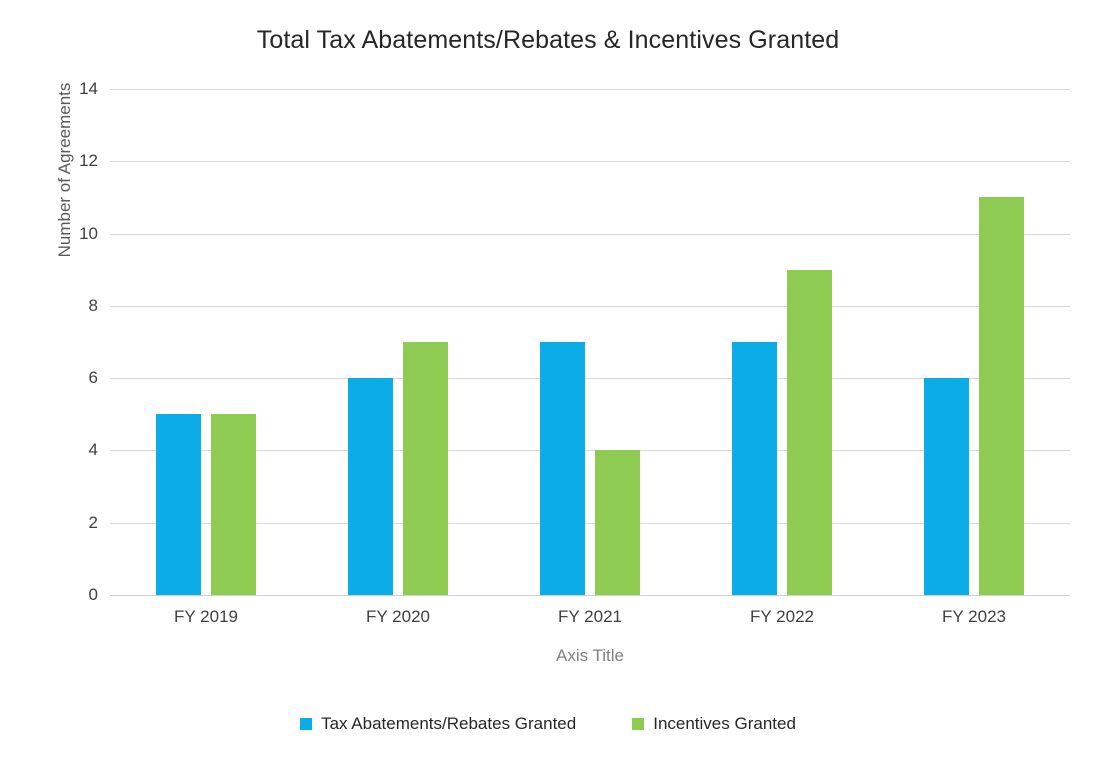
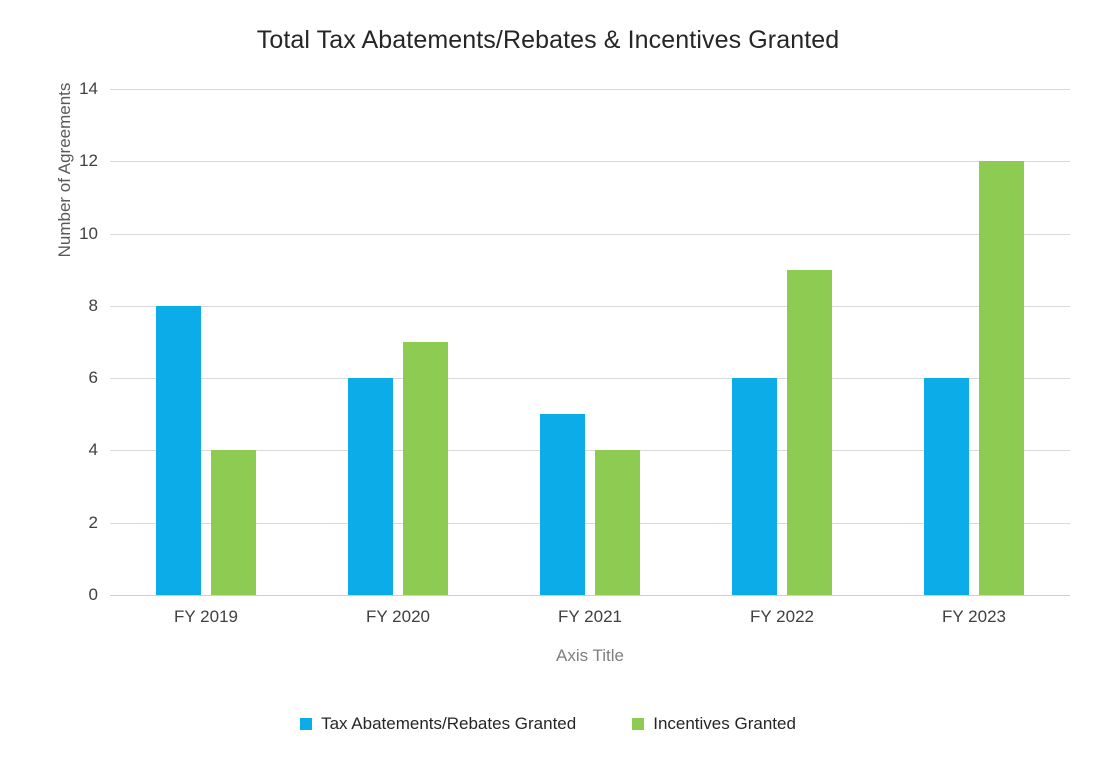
Tax Abatements/Rebates Granted/FY 2019: 5 -> 8
Incentives Granted/FY 2019: 5 -> 4
Tax Abatements/Rebates Granted/FY 2021: 7 -> 5
Tax Abatements/Rebates Granted/FY 2022: 7 -> 6
Incentives Granted/FY 2023: 11 -> 12
